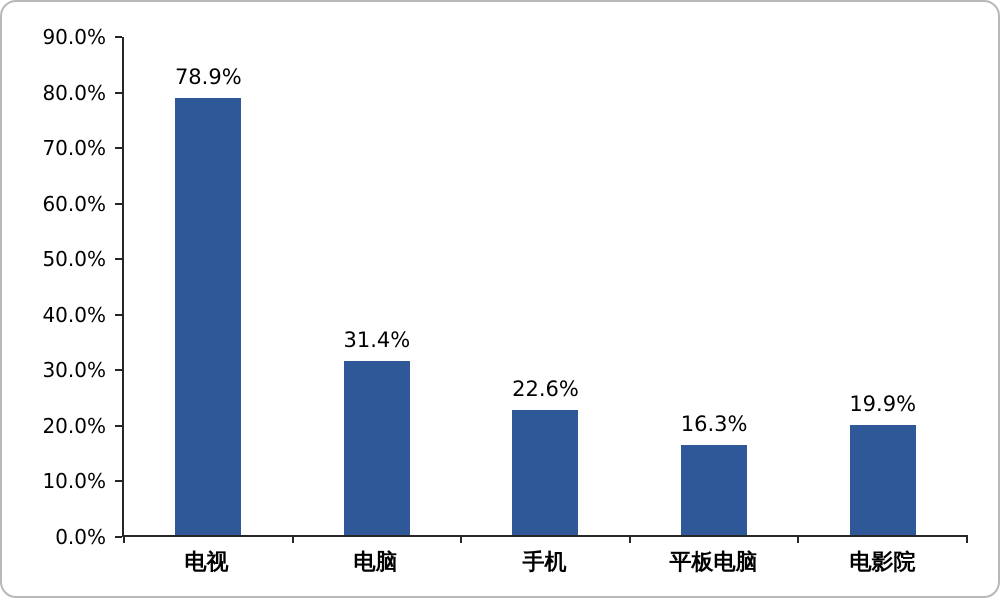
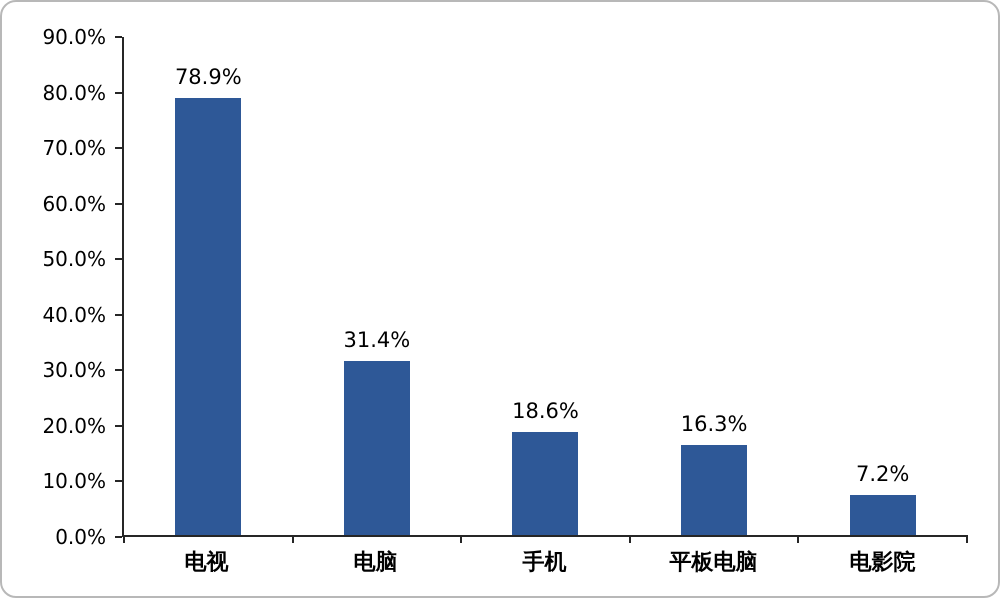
手机: 22.6% -> 18.6%
电影院: 19.9% -> 7.2%
